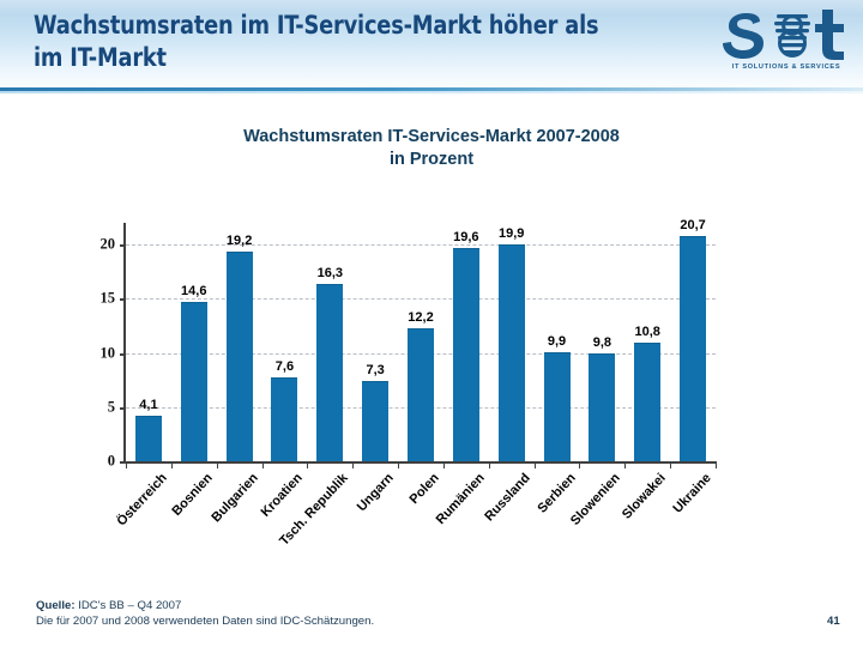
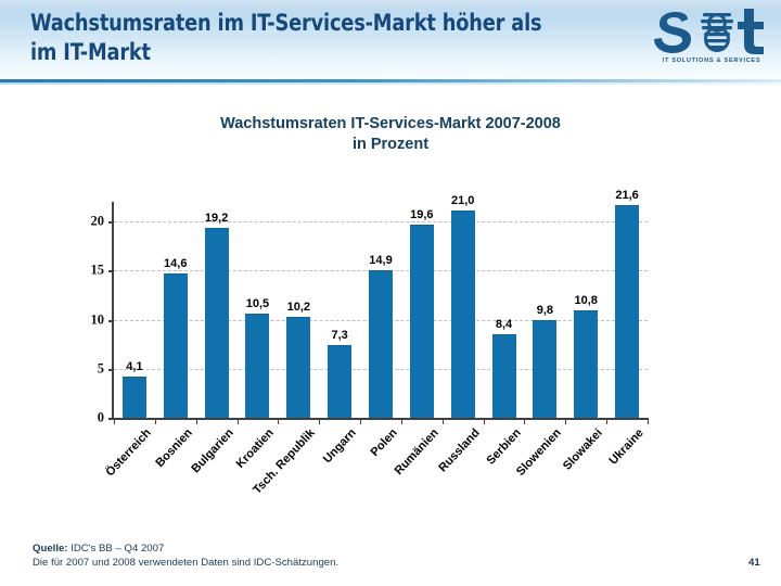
Kroatien: 7,6 -> 10,5
Tsch. Republik: 16,3 -> 10,2
Polen: 12,2 -> 14,9
Russland: 19,9 -> 21,0
Serbien: 9,9 -> 8,4
Ukraine: 20,7 -> 21,6
